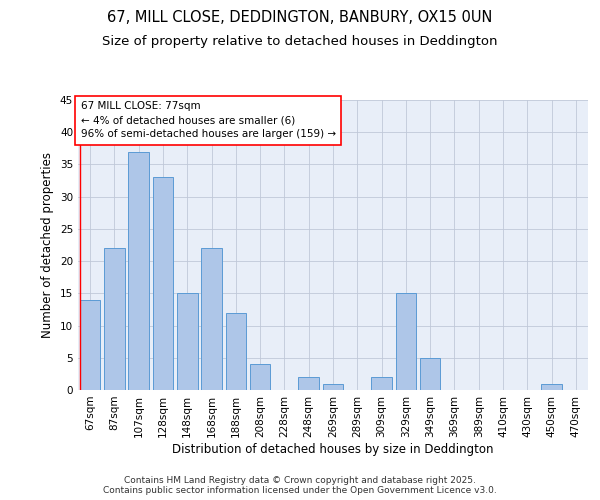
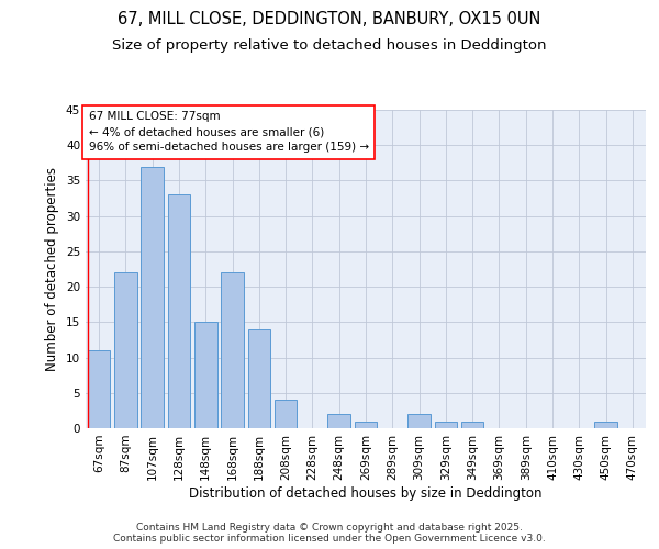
67sqm: 14 -> 11
188sqm: 12 -> 14
329sqm: 15 -> 1
349sqm: 5 -> 1
